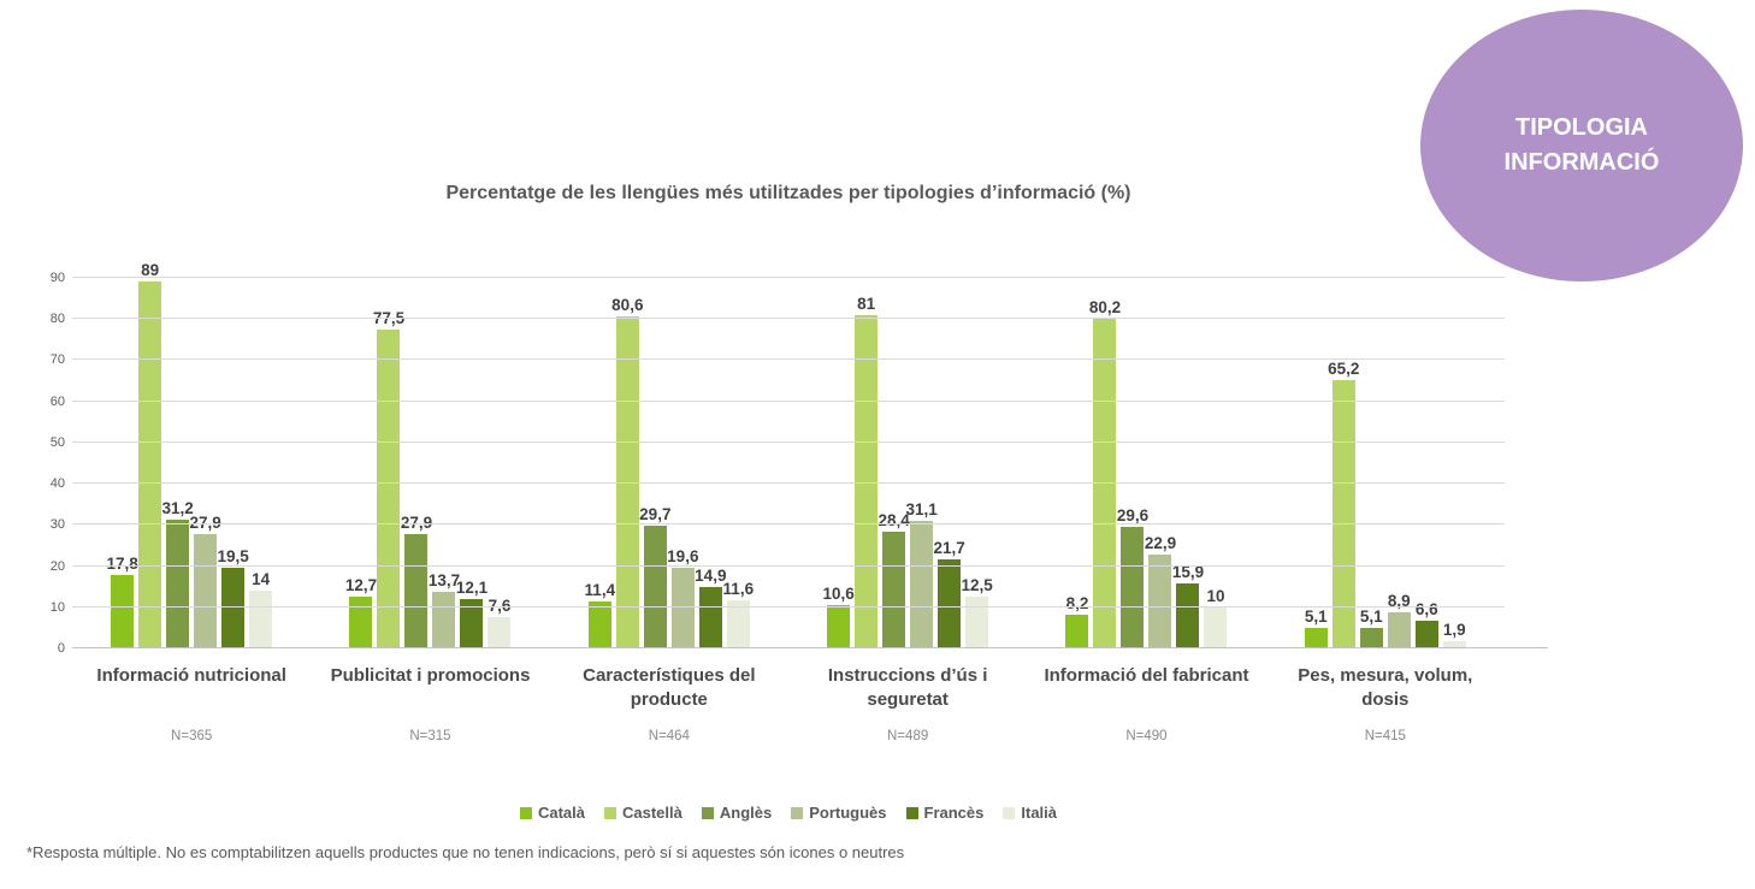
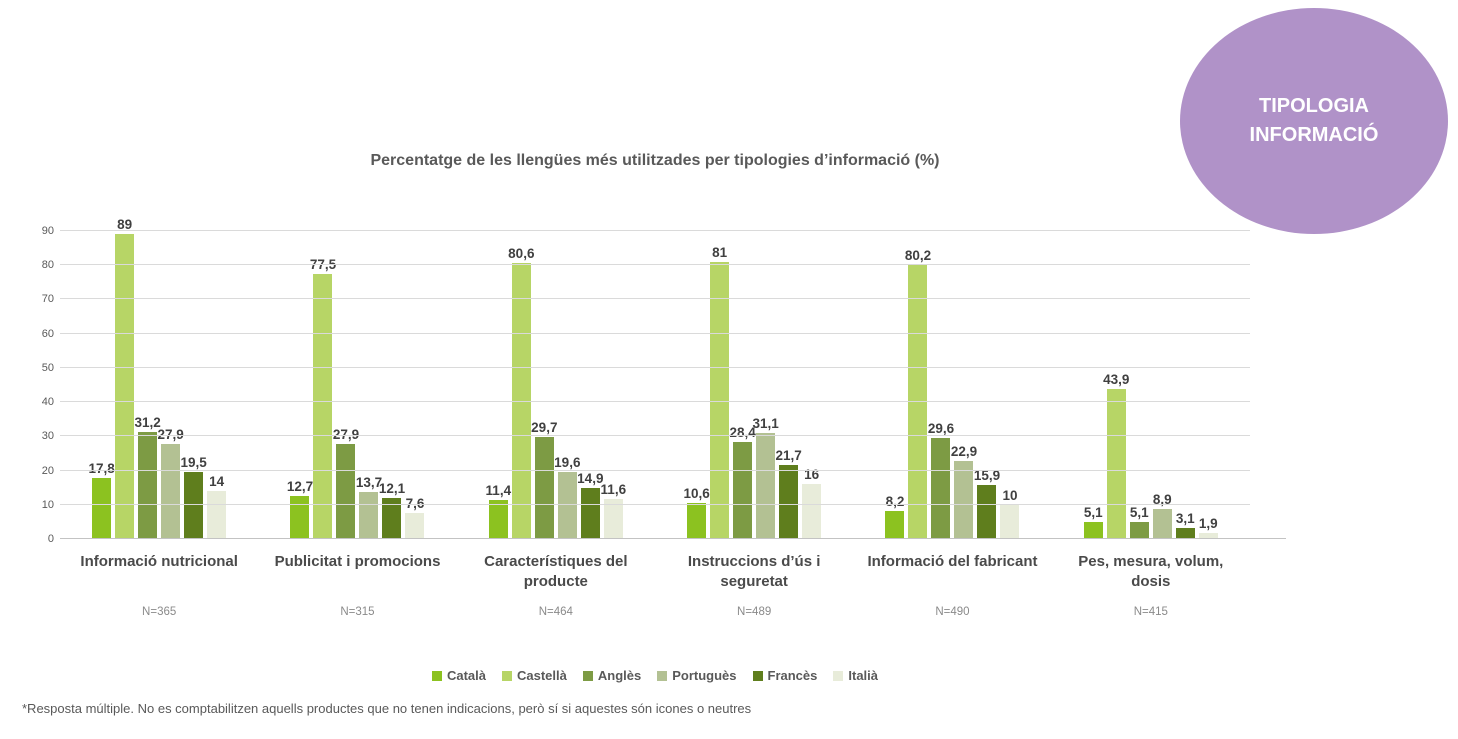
Italià/Instruccions d’ús i seguretat: 12,5 -> 16
Castellà/Pes, mesura, volum, dosis: 65,2 -> 43,9
Francès/Pes, mesura, volum, dosis: 6,6 -> 3,1
